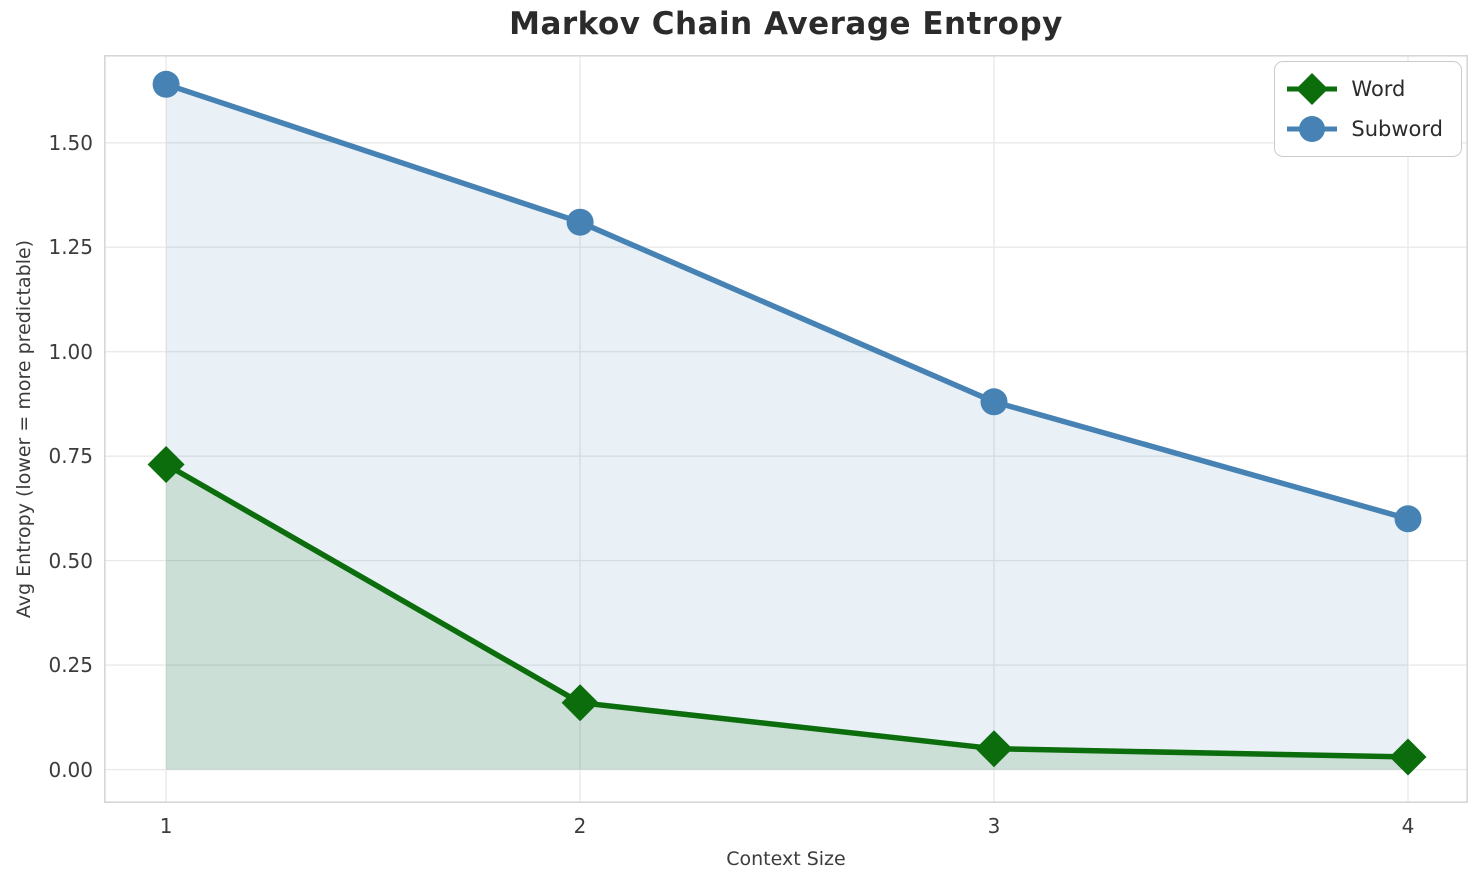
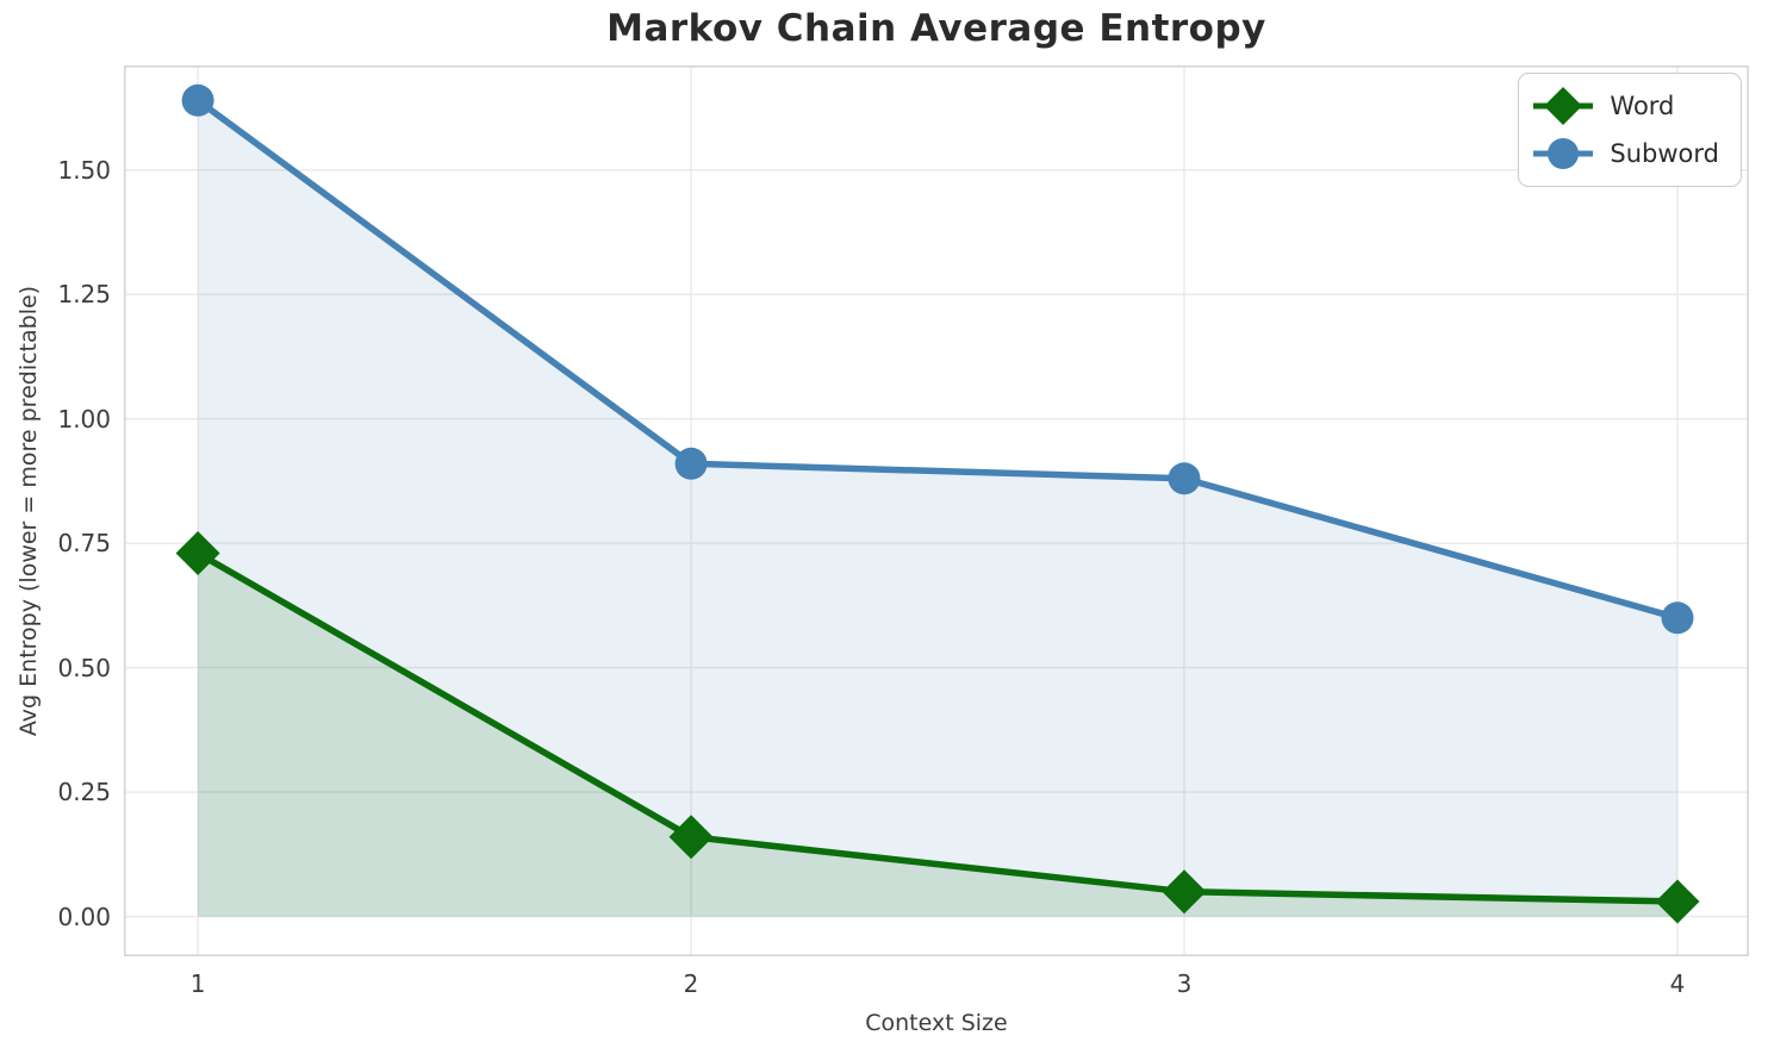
Subword/2: 1.31 -> 0.91
